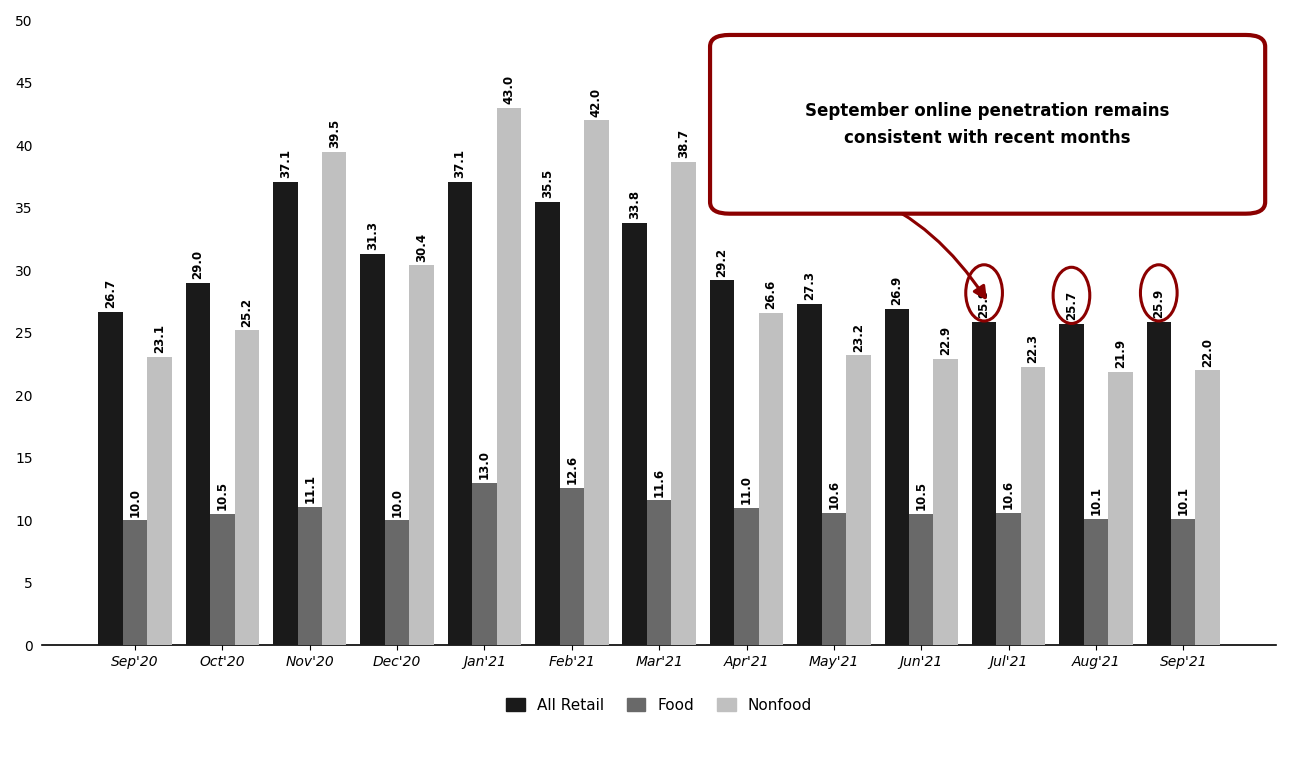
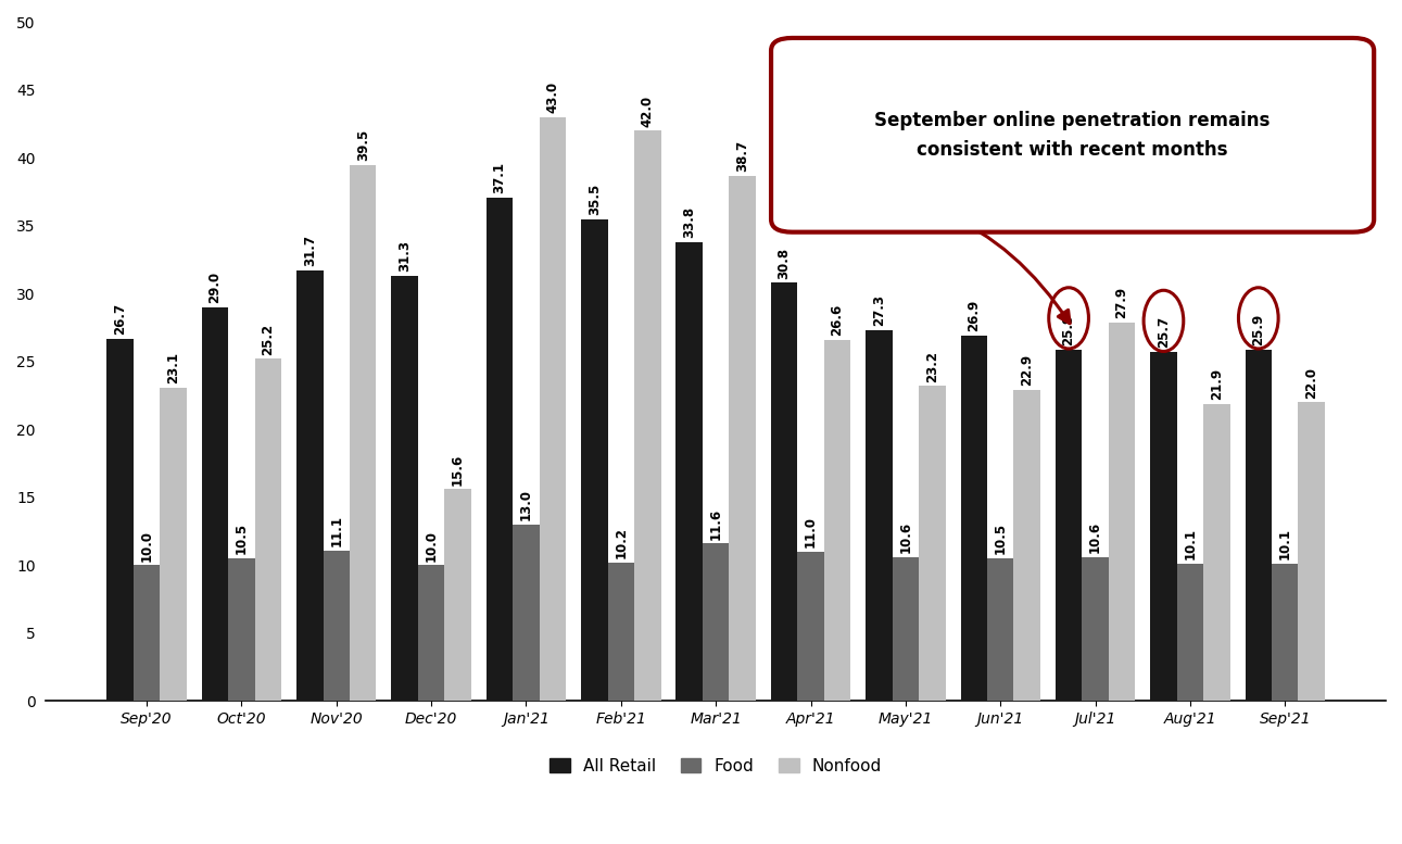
All Retail/Nov'20: 37.1 -> 31.7
Nonfood/Dec'20: 30.4 -> 15.6
Food/Feb'21: 12.6 -> 10.2
All Retail/Apr'21: 29.2 -> 30.8
Nonfood/Jul'21: 22.3 -> 27.9
